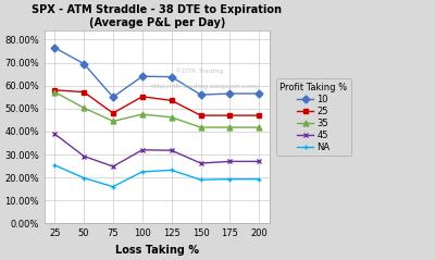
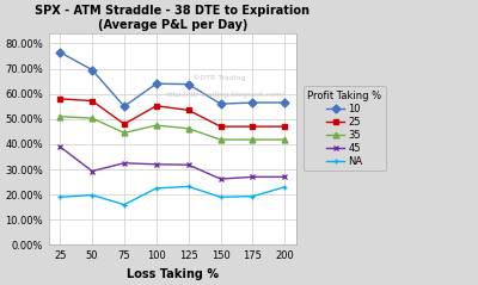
35/25: 57.2% -> 51.0%
NA/25: 25.4% -> 19.0%
45/75: 24.8% -> 32.5%
NA/200: 19.3% -> 23.0%
